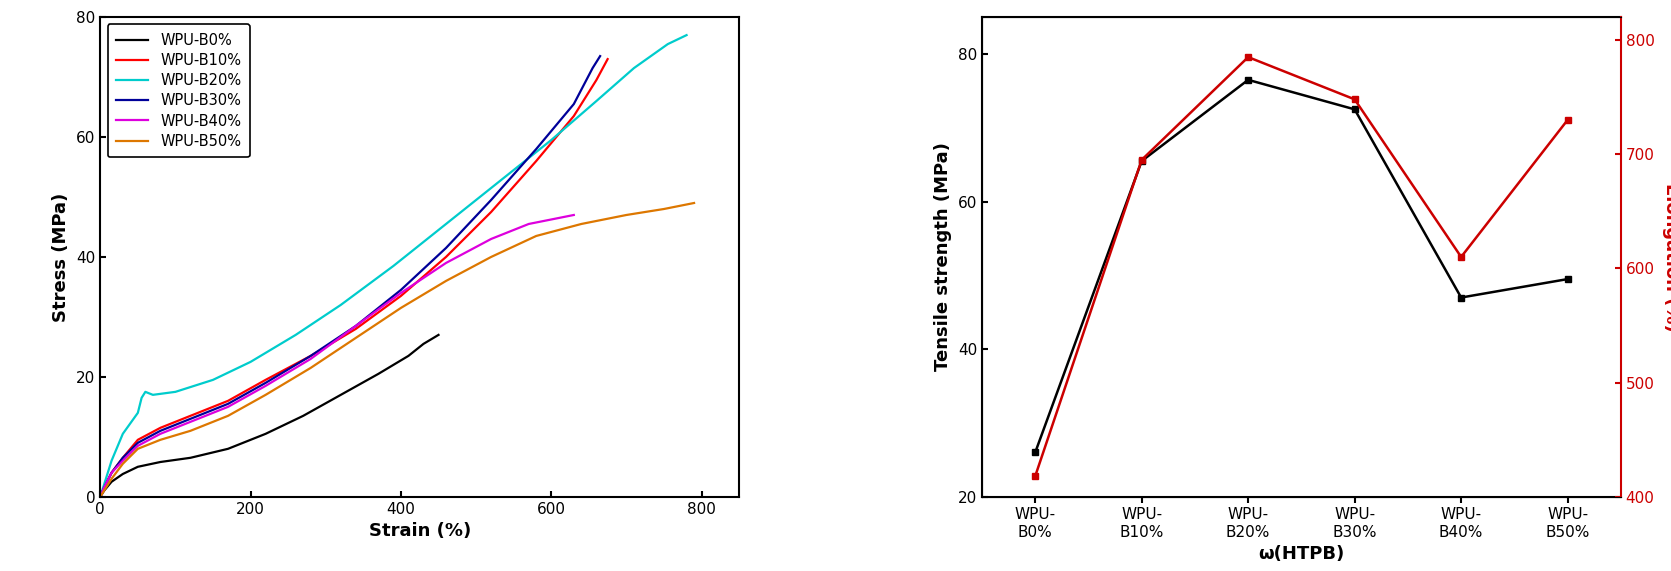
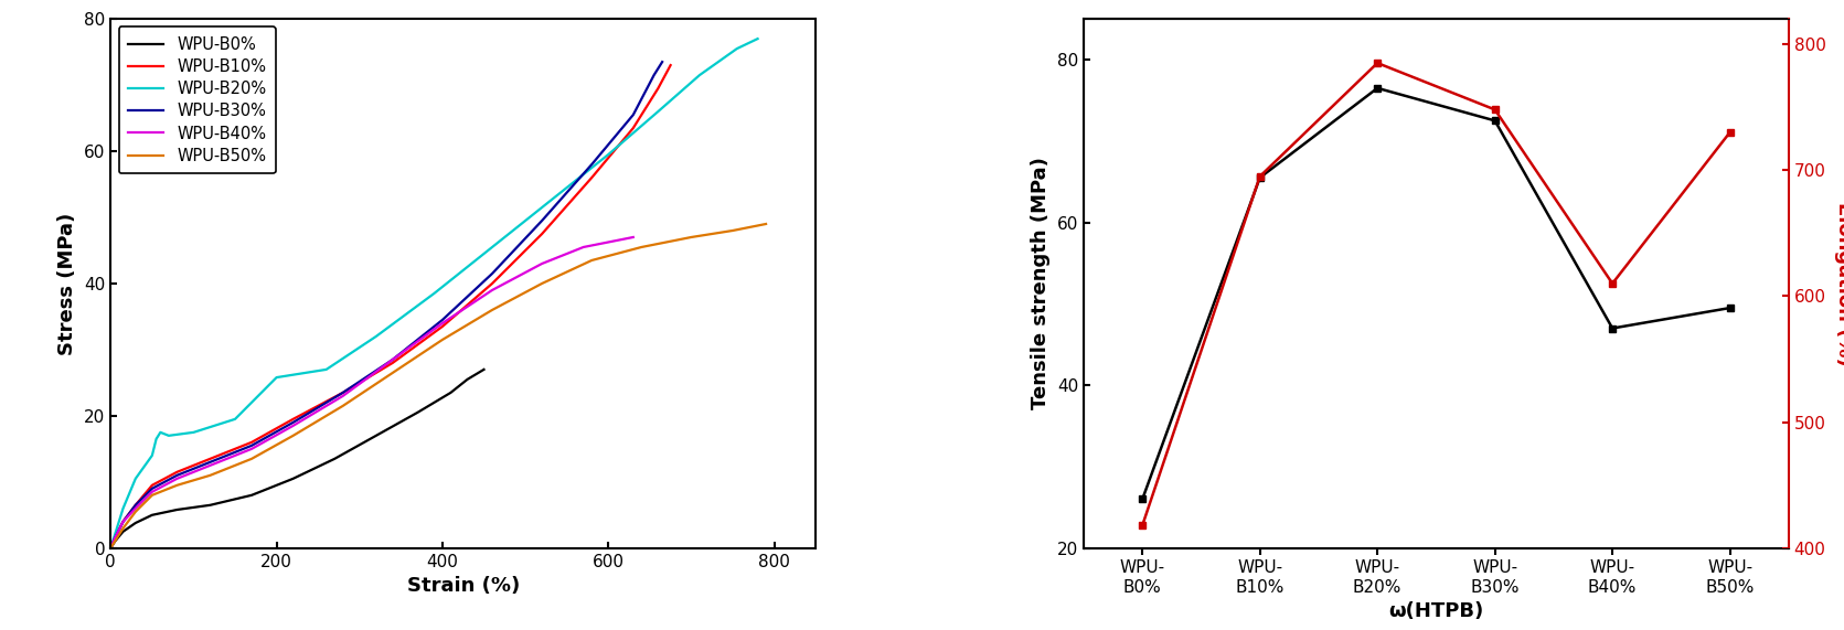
WPU-B20%/200: 22.5 -> 25.8
